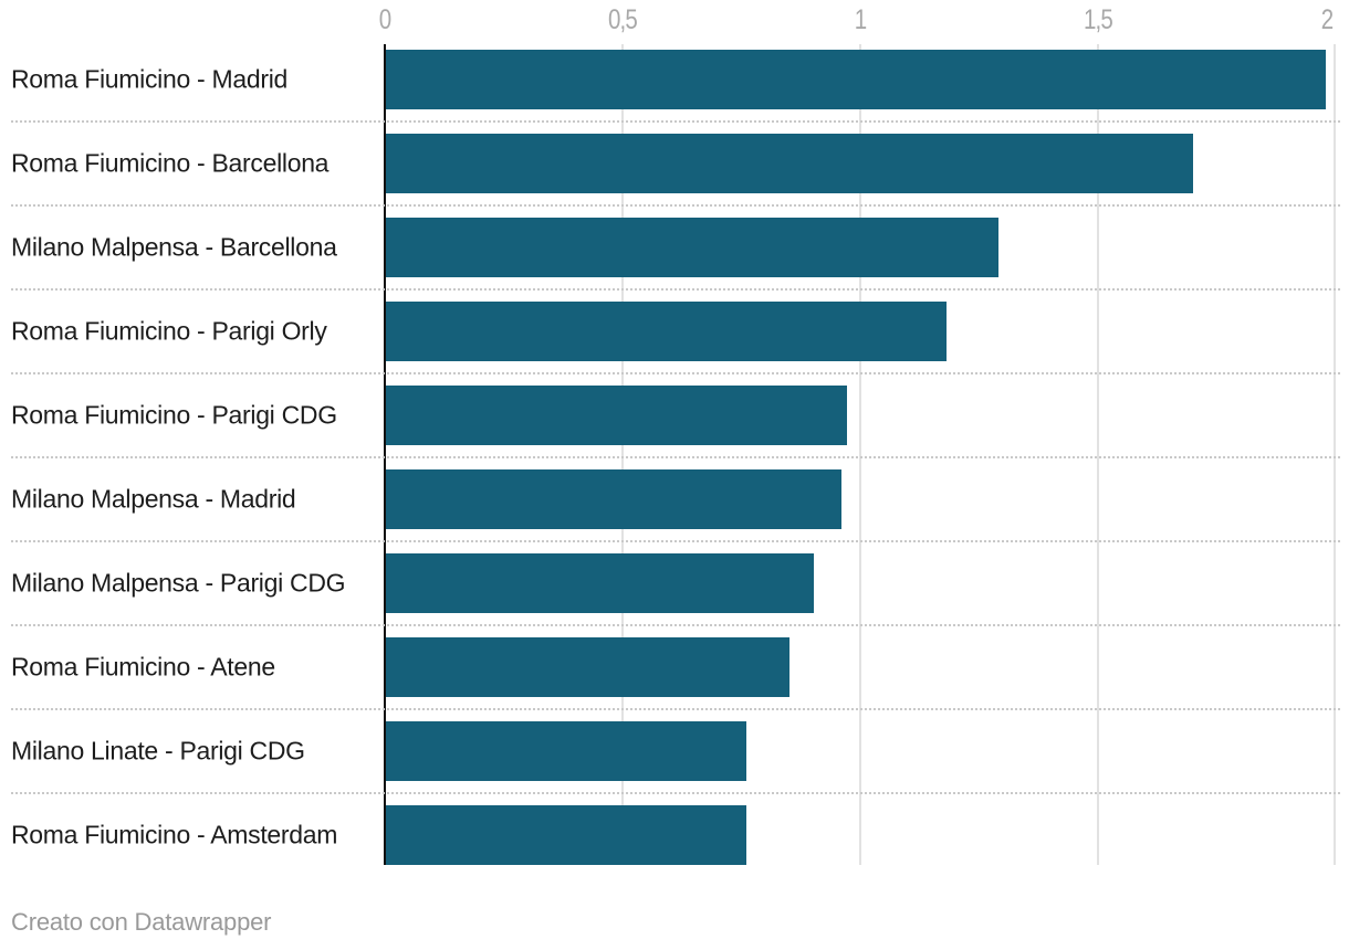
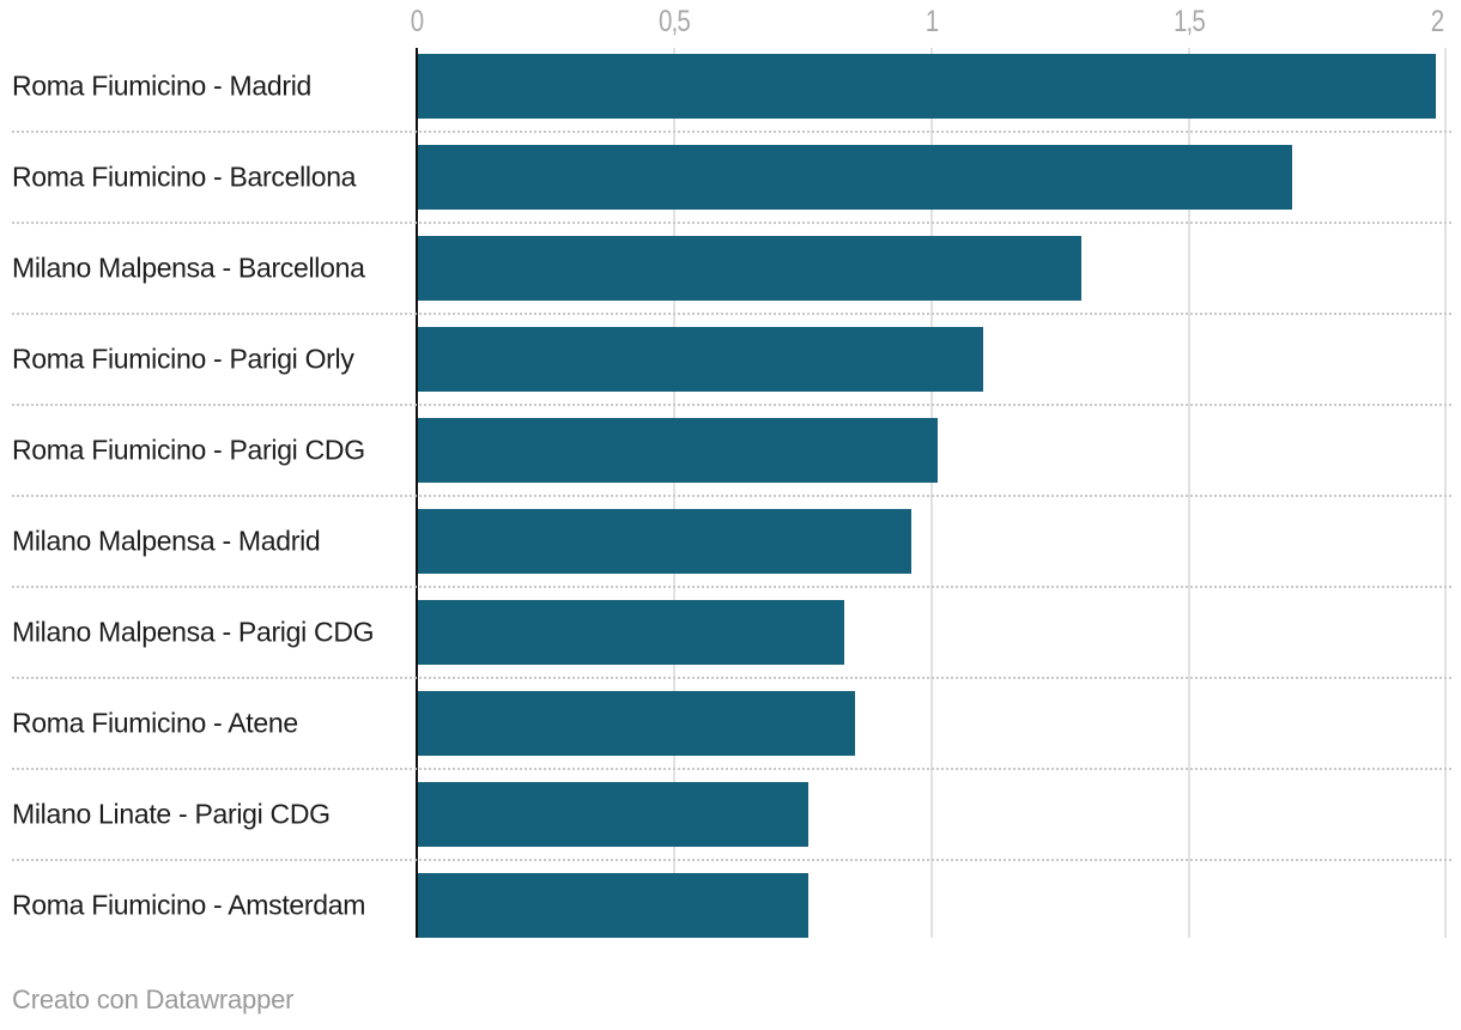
Roma Fiumicino - Parigi Orly: 1.18 -> 1.10
Roma Fiumicino - Parigi CDG: 0.97 -> 1.01
Milano Malpensa - Parigi CDG: 0.90 -> 0.83
